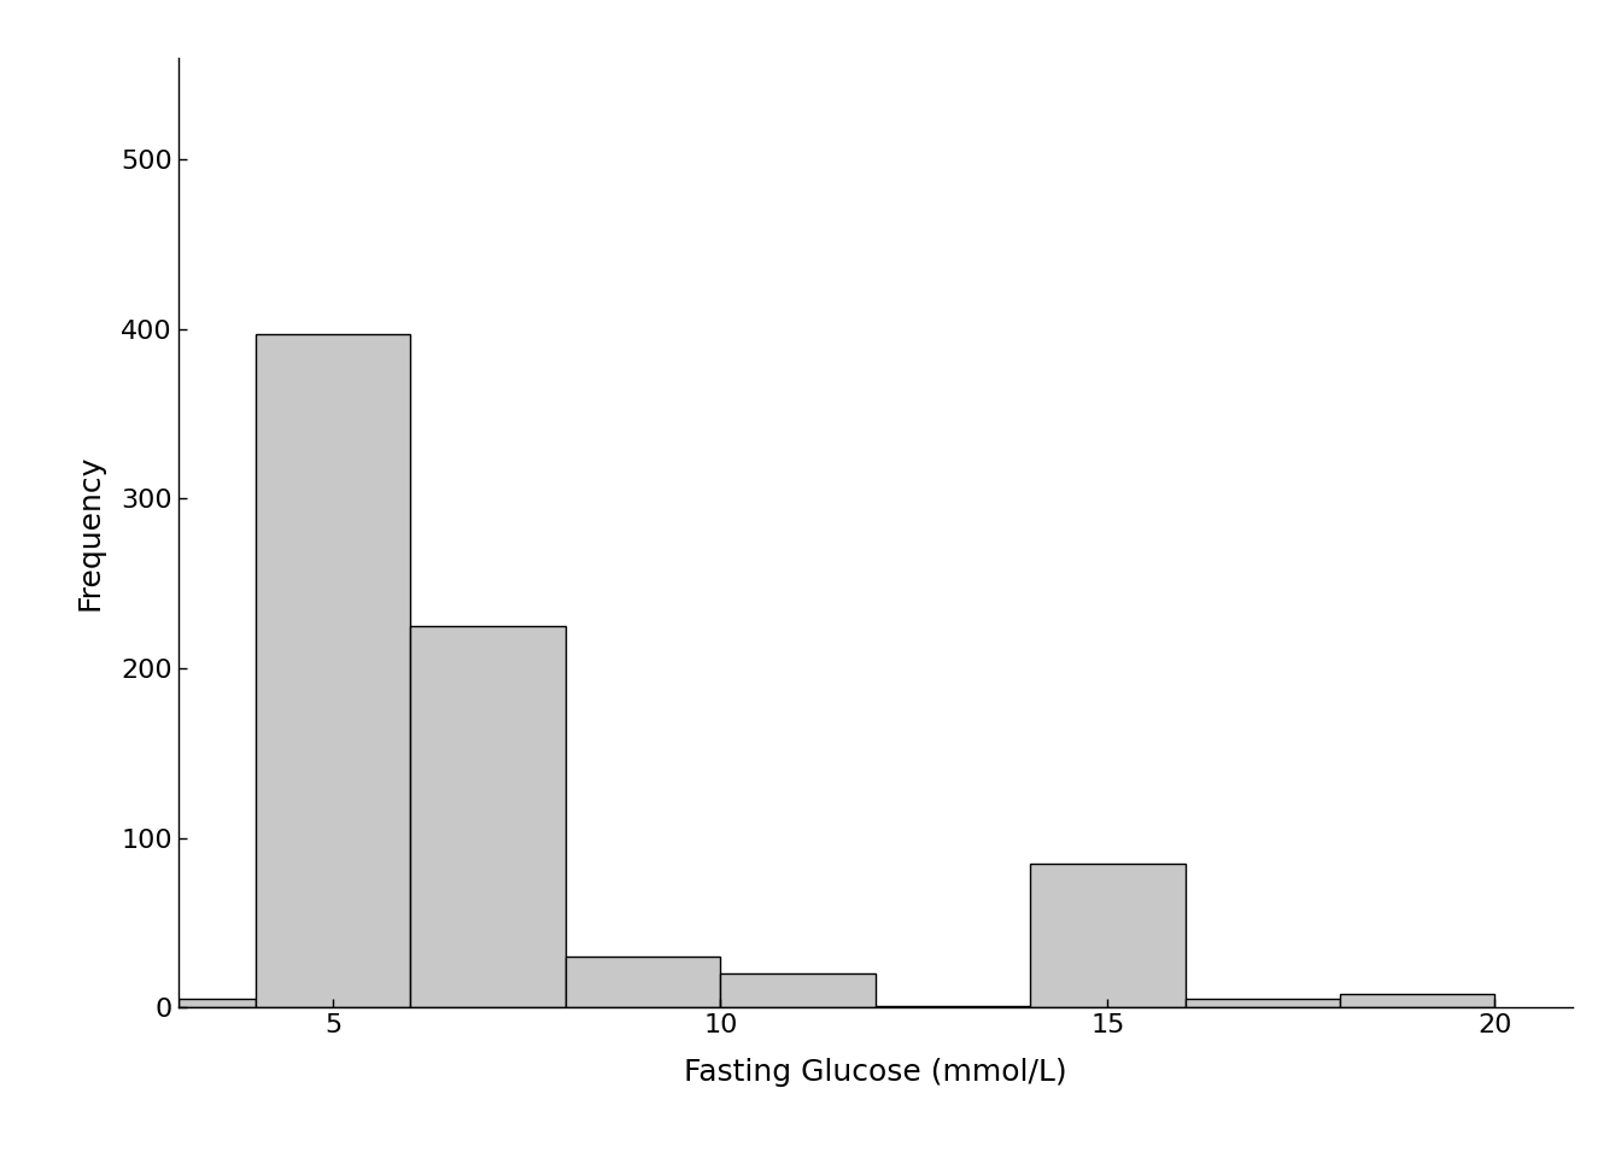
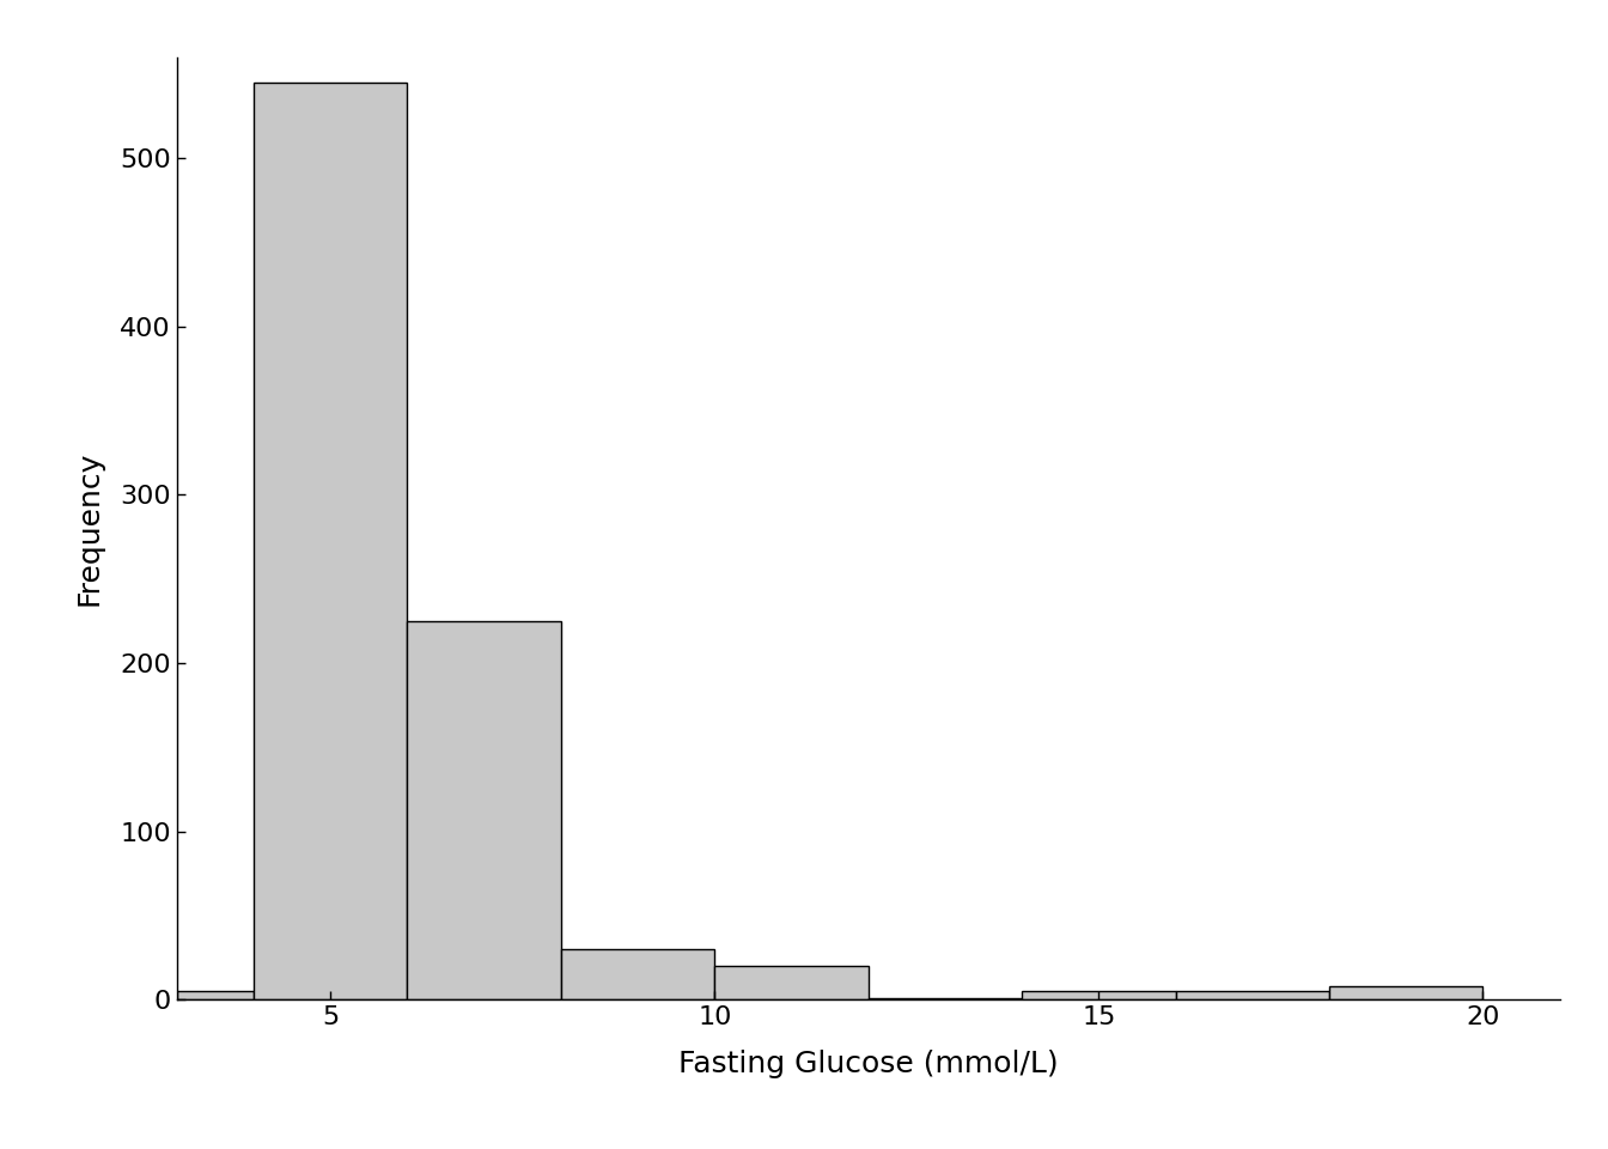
5: 397 -> 545
15: 85 -> 5
